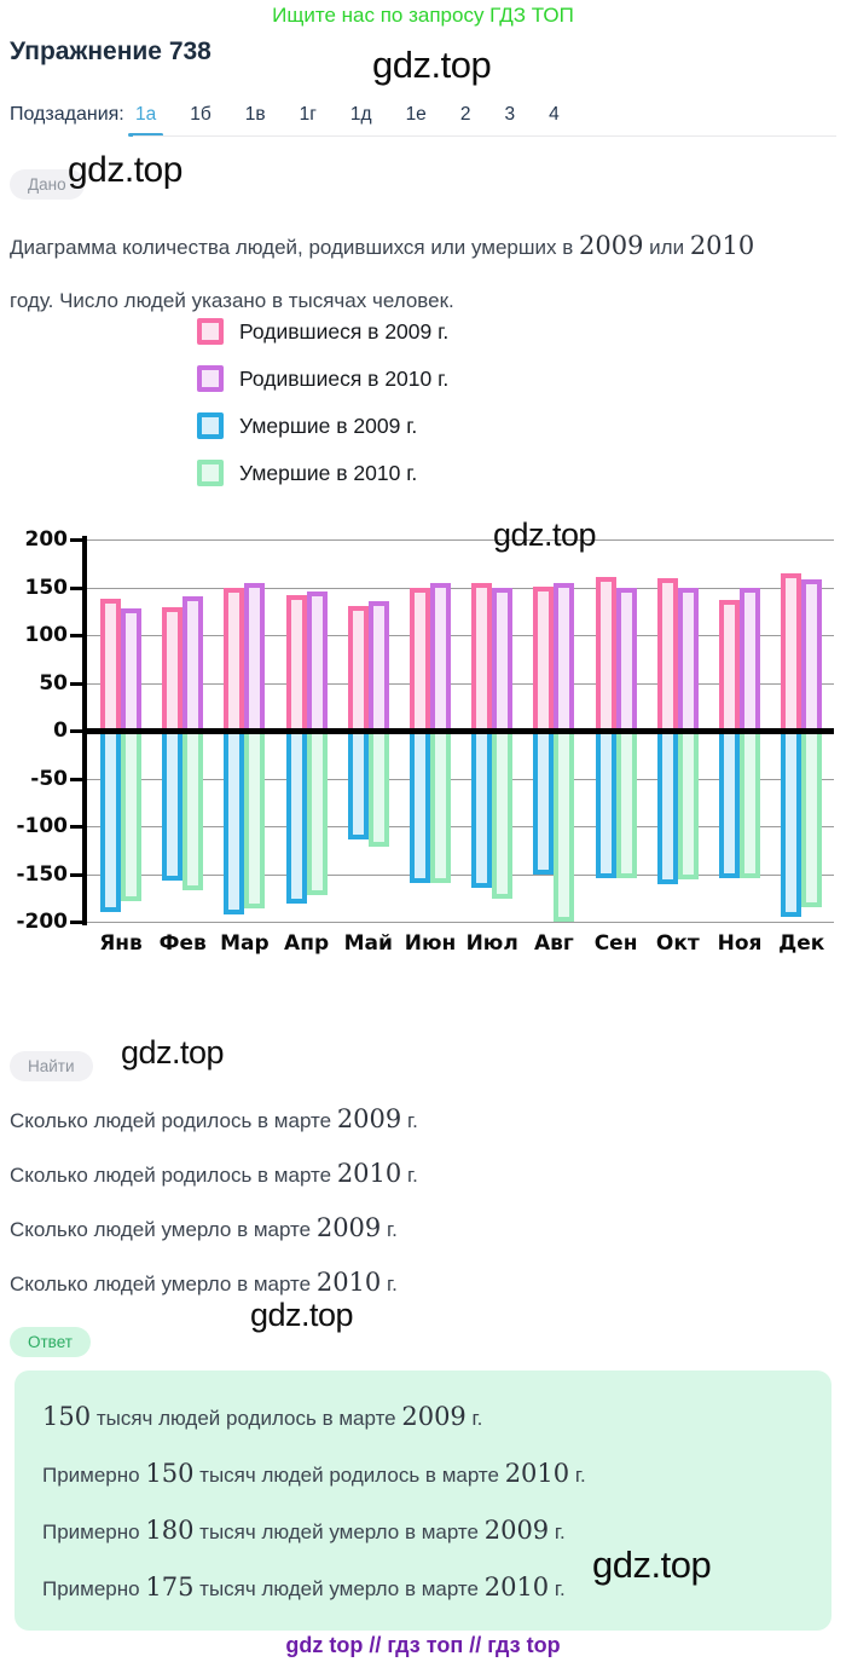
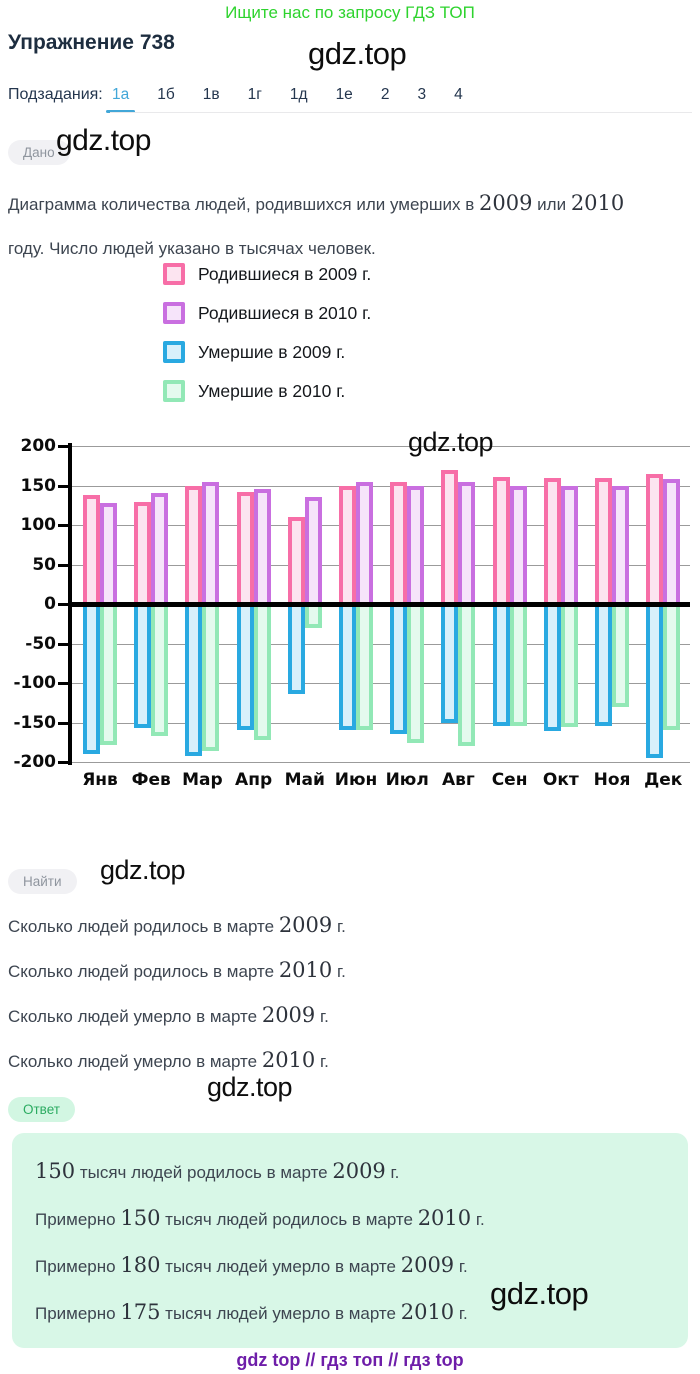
Умершие в 2009 г./Апр: -180 -> -160
Родившиеся в 2009 г./Май: 130 -> 110
Умершие в 2010 г./Май: -120 -> -30
Родившиеся в 2009 г./Авг: 150 -> 170
Умершие в 2010 г./Авг: -200 -> -180
Родившиеся в 2009 г./Ноя: 140 -> 160
Умершие в 2010 г./Ноя: -150 -> -130
Умершие в 2010 г./Дек: -180 -> -160
